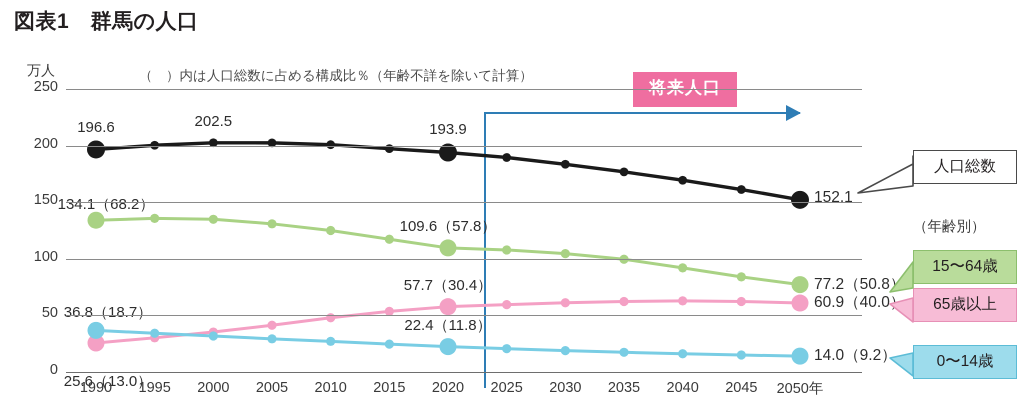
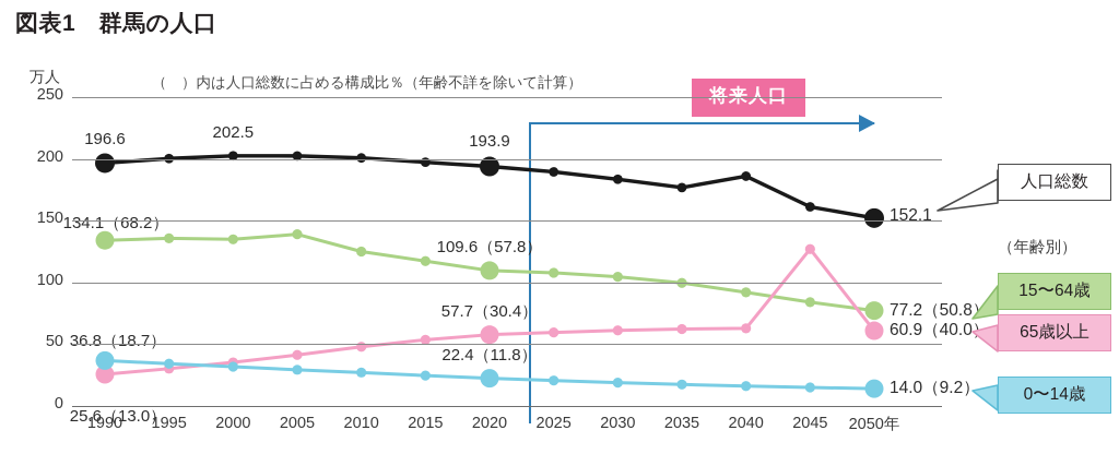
15〜64歳/2005: 131 -> 139
人口総数/2040: 169 -> 186
65歳以上/2045: 62 -> 127
